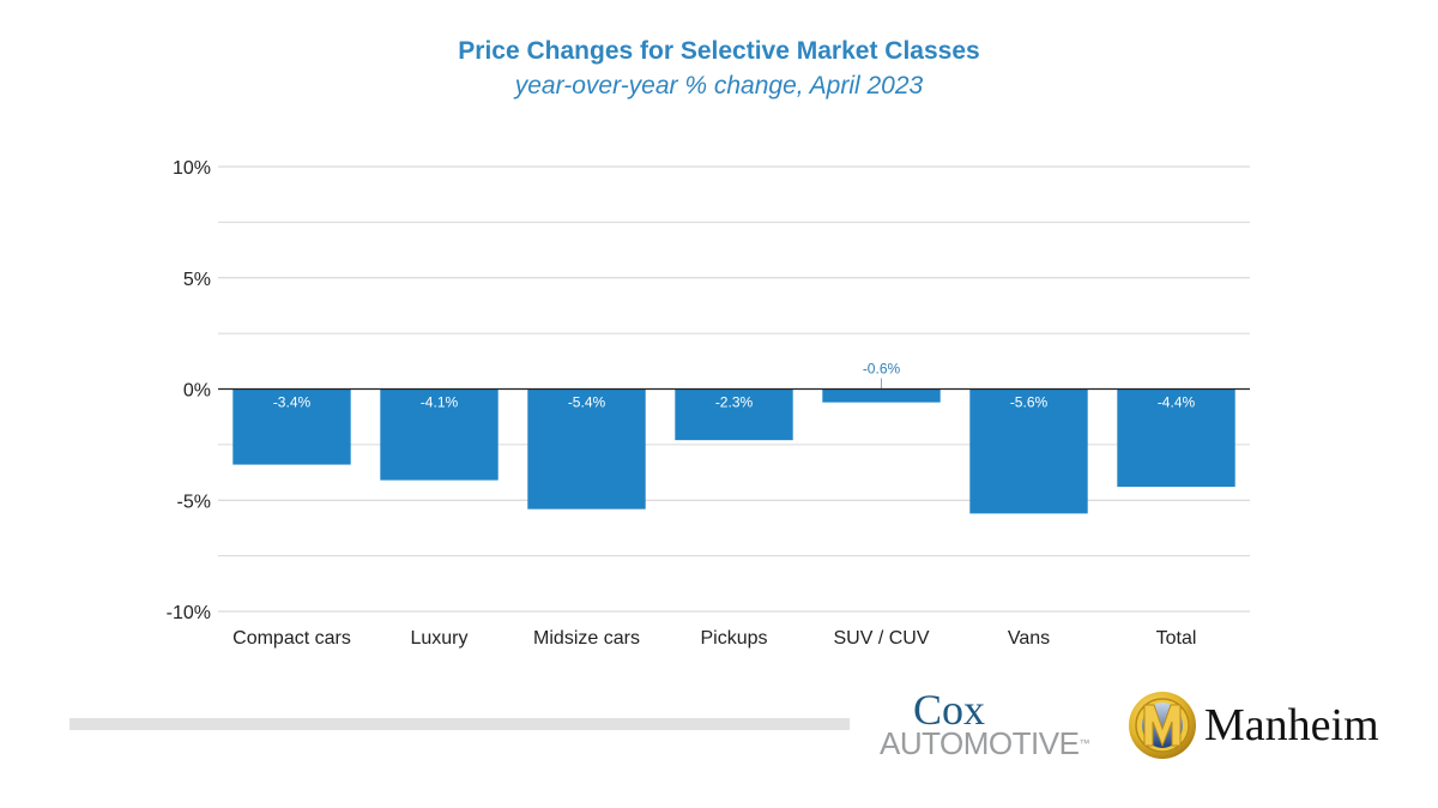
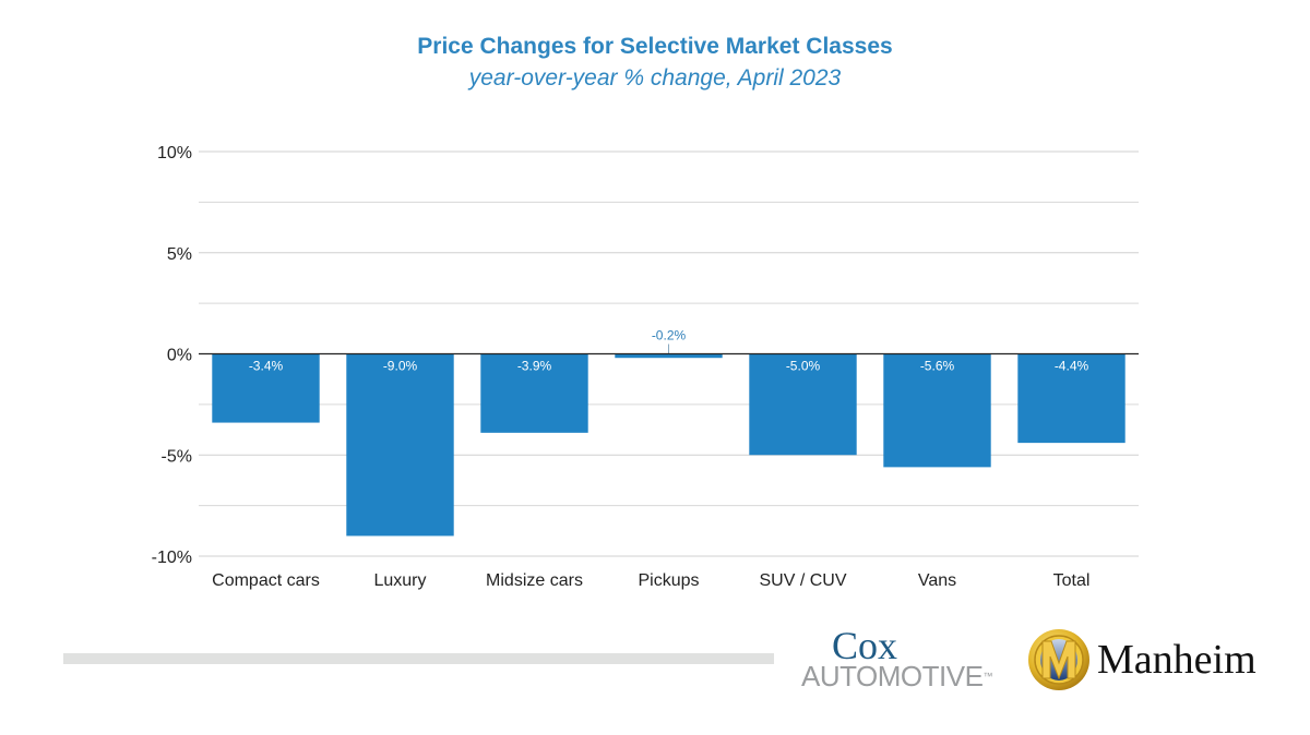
Luxury: -4.1% -> -9.0%
Midsize cars: -5.4% -> -3.9%
Pickups: -2.3% -> -0.2%
SUV / CUV: -0.6% -> -5.0%
